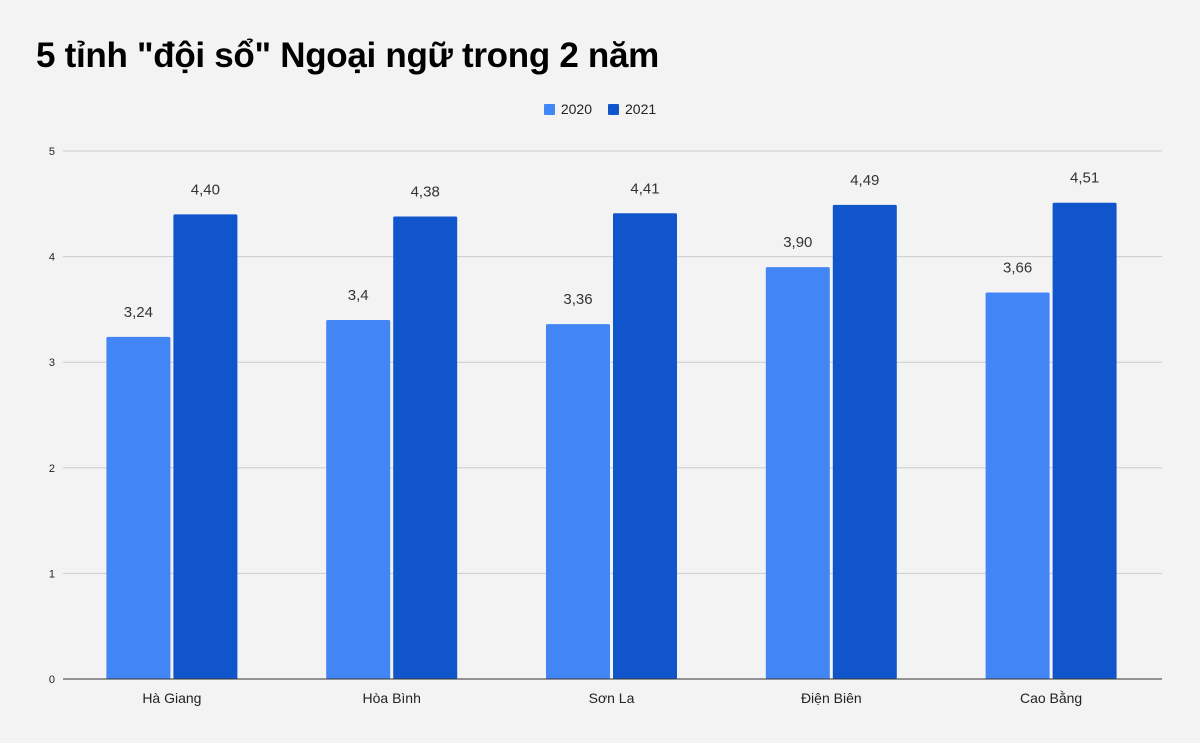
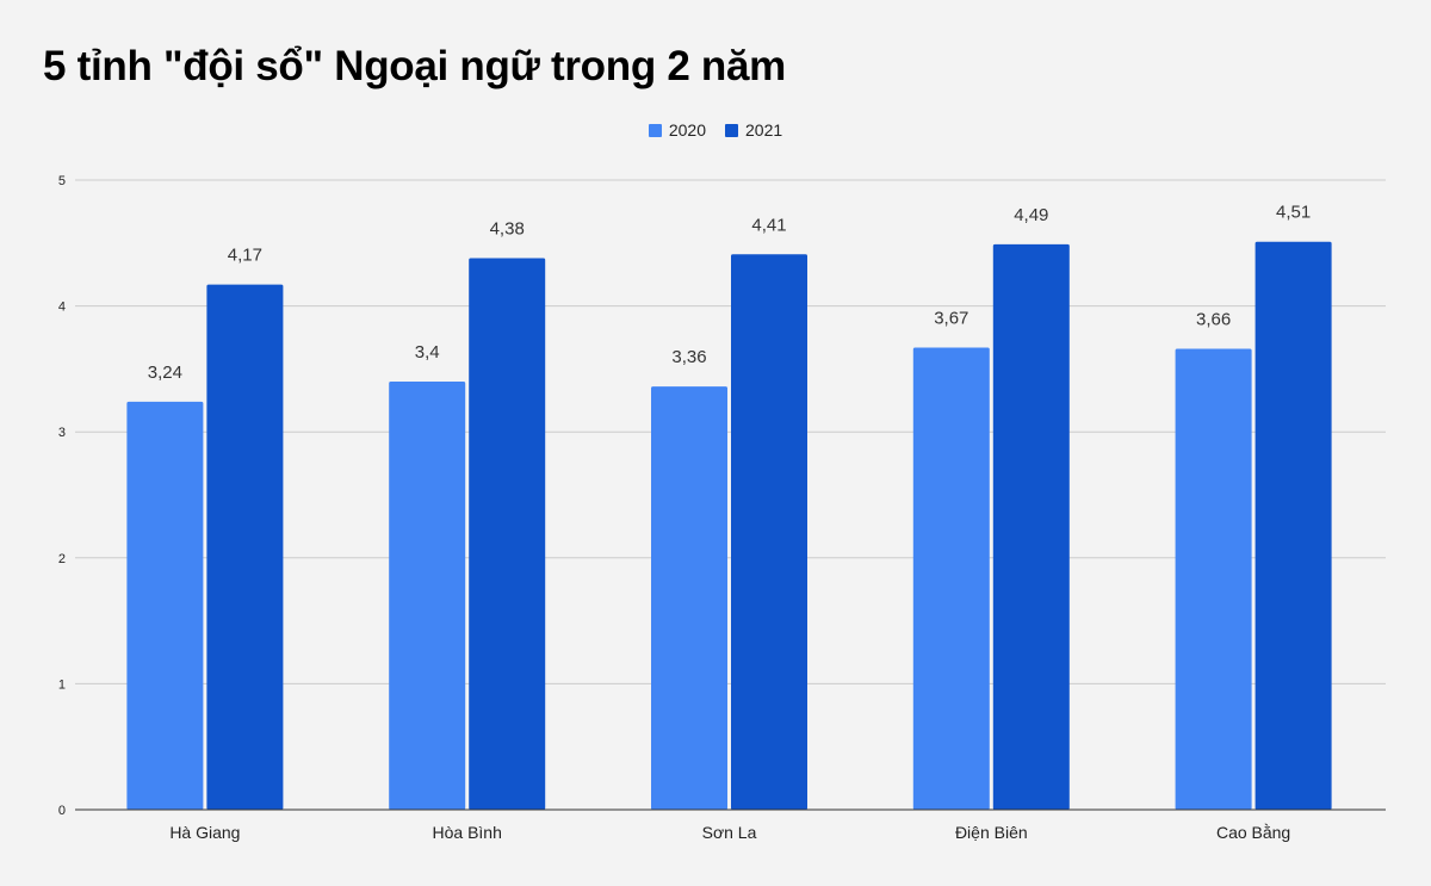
2021/Hà Giang: 4,40 -> 4,17
2020/Điện Biên: 3,90 -> 3,67
